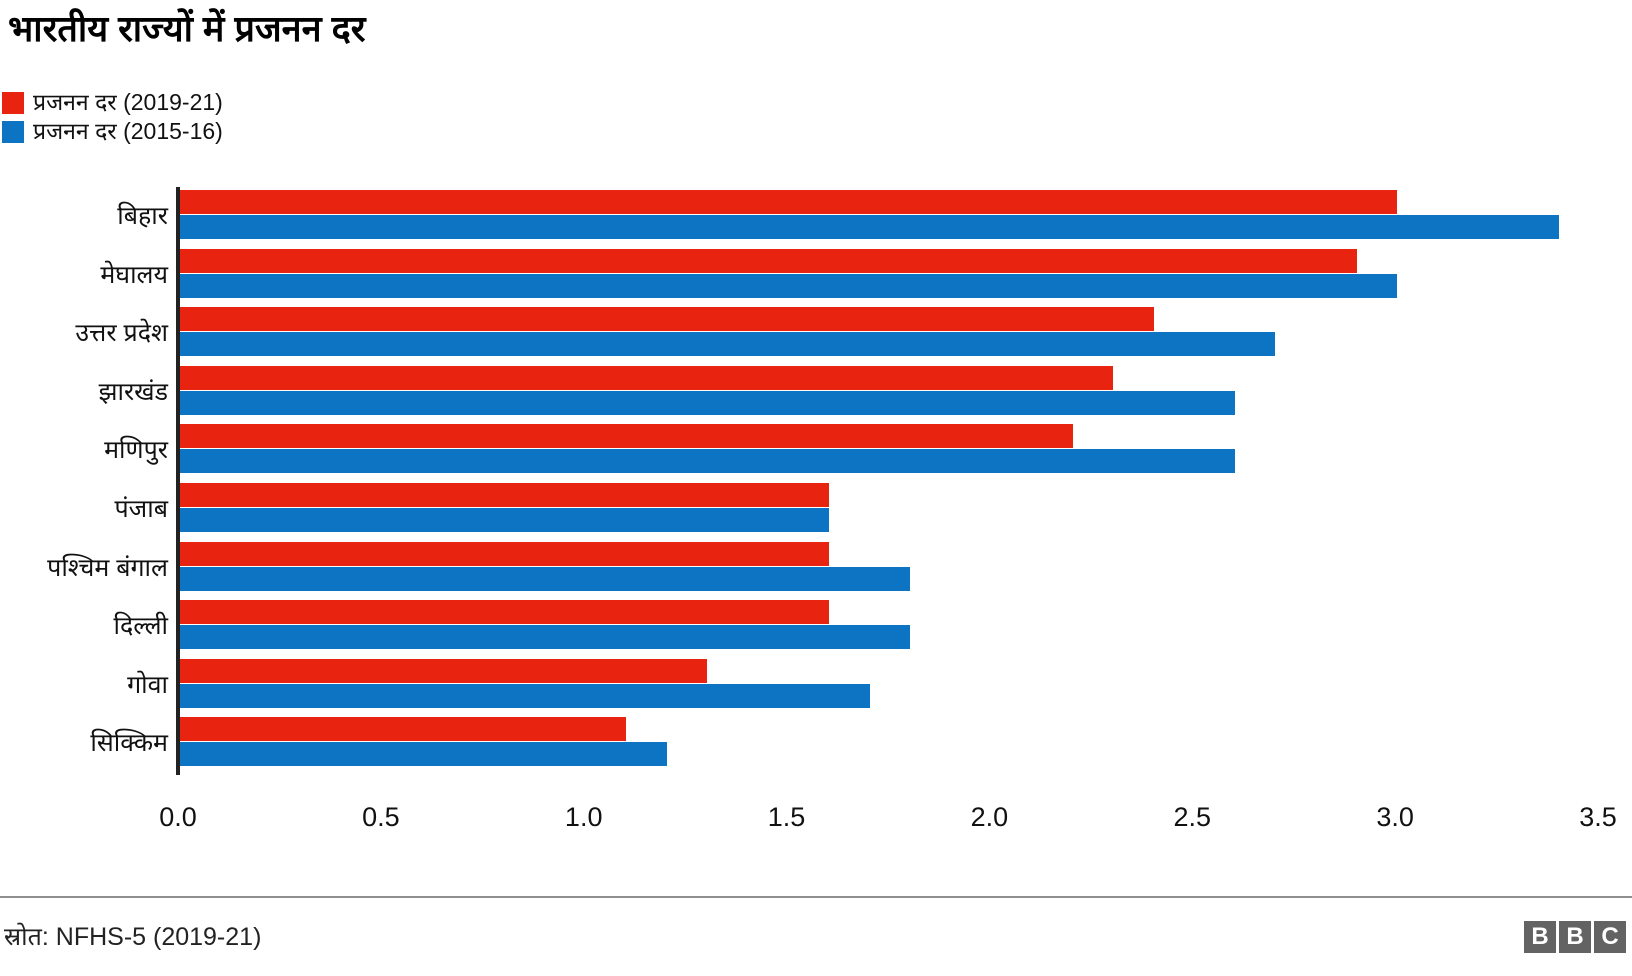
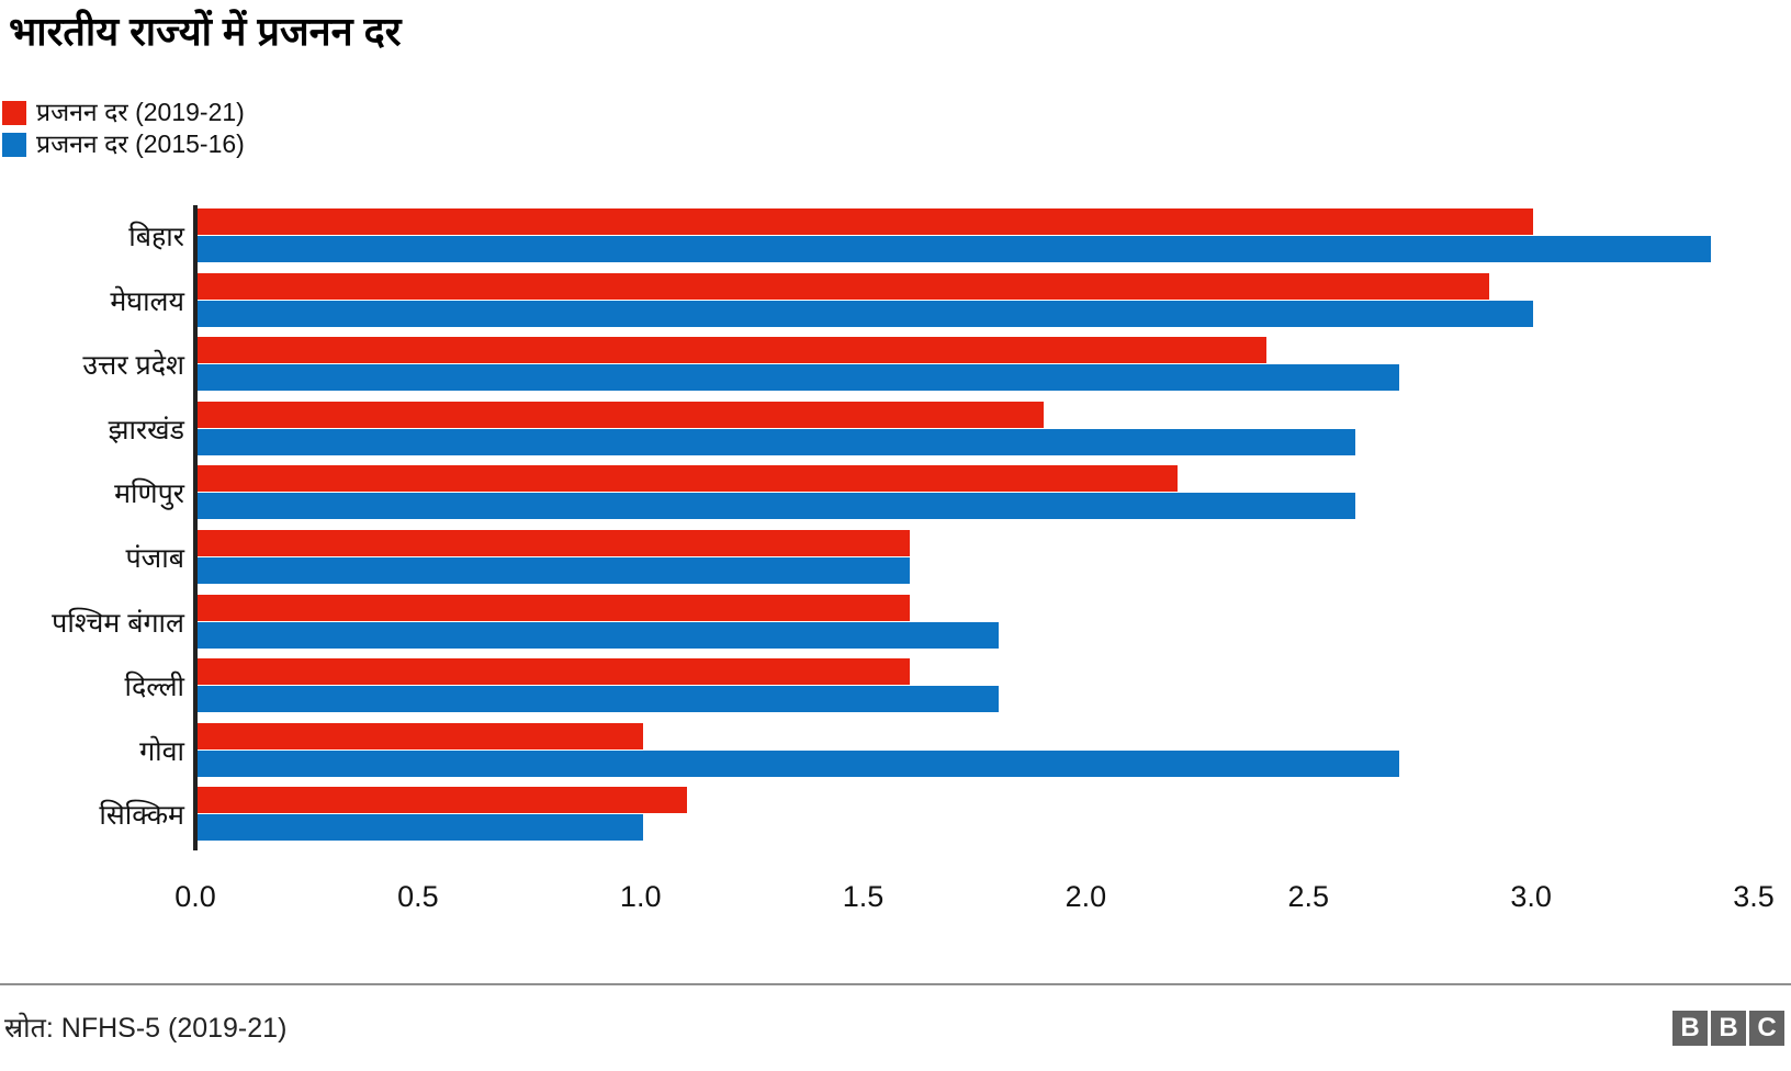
प्रजनन दर (2019-21)/झारखंड: 2.3 -> 1.9
प्रजनन दर (2019-21)/गोवा: 1.3 -> 1.0
प्रजनन दर (2015-16)/गोवा: 1.7 -> 2.7
प्रजनन दर (2015-16)/सिक्किम: 1.2 -> 1.0
